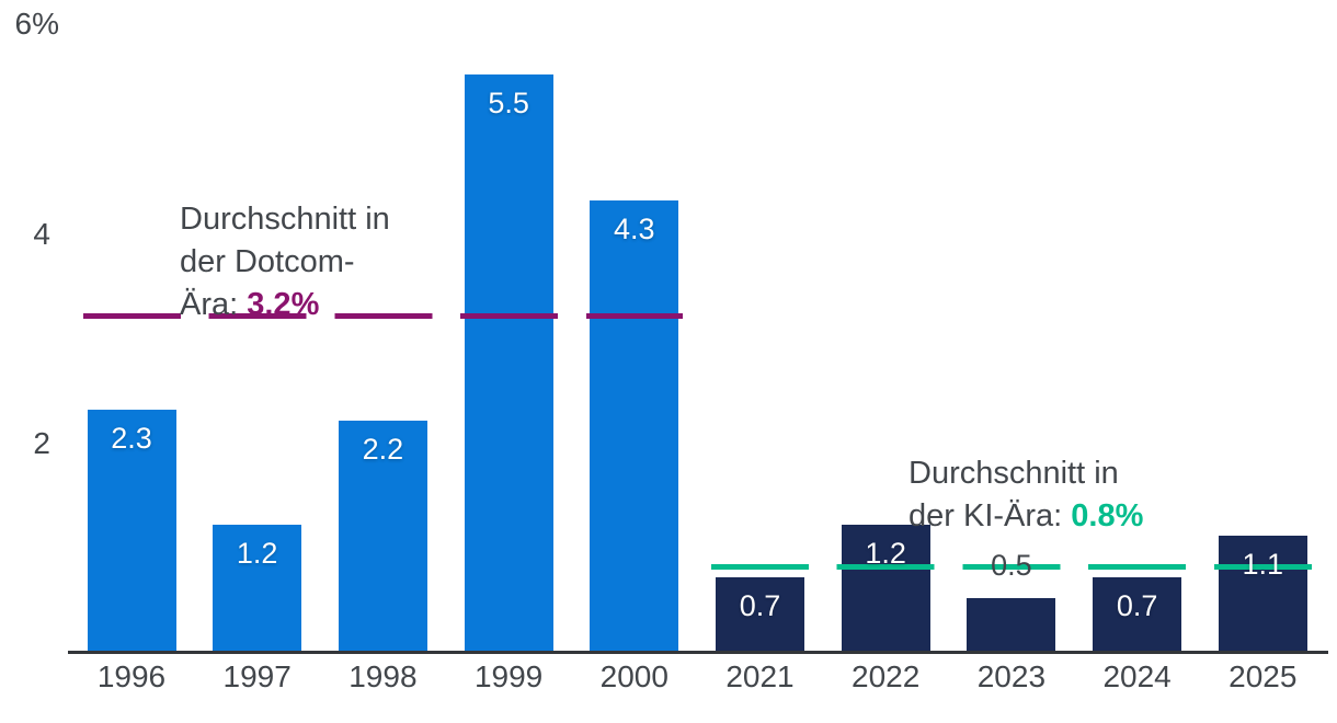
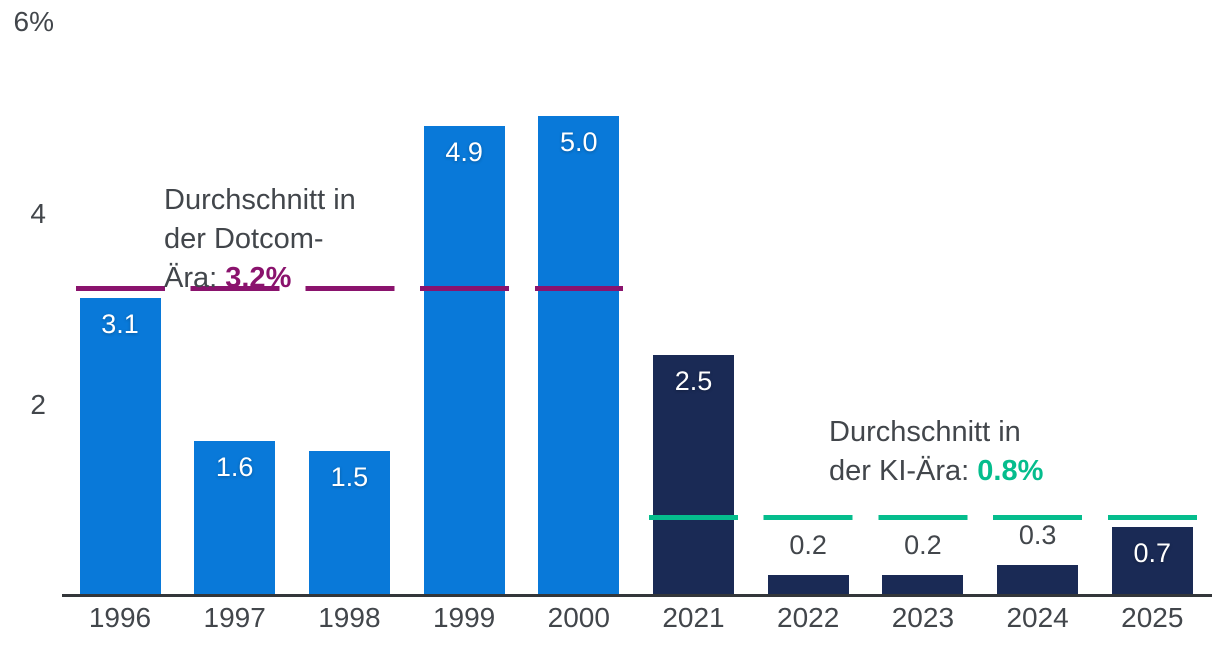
1996: 2.3 -> 3.1
1997: 1.2 -> 1.6
1998: 2.2 -> 1.5
1999: 5.5 -> 4.9
2000: 4.3 -> 5.0
2021: 0.7 -> 2.5
2022: 1.2 -> 0.2
2023: 0.5 -> 0.2
2024: 0.7 -> 0.3
2025: 1.1 -> 0.7
